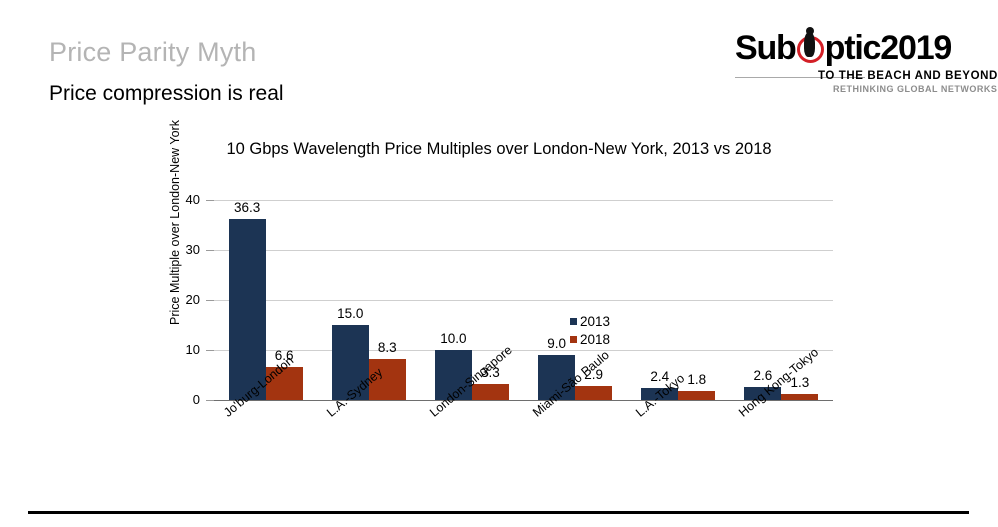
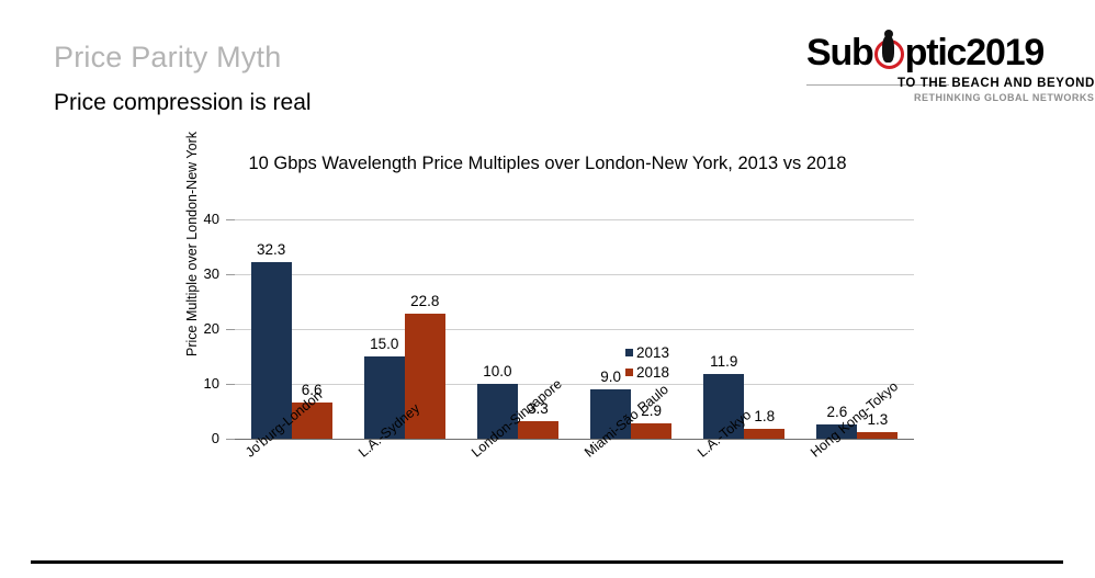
2013/Jo'burg-London: 36.3 -> 32.3
2018/L.A.-Sydney: 8.3 -> 22.8
2013/L.A.-Tokyo: 2.4 -> 11.9
